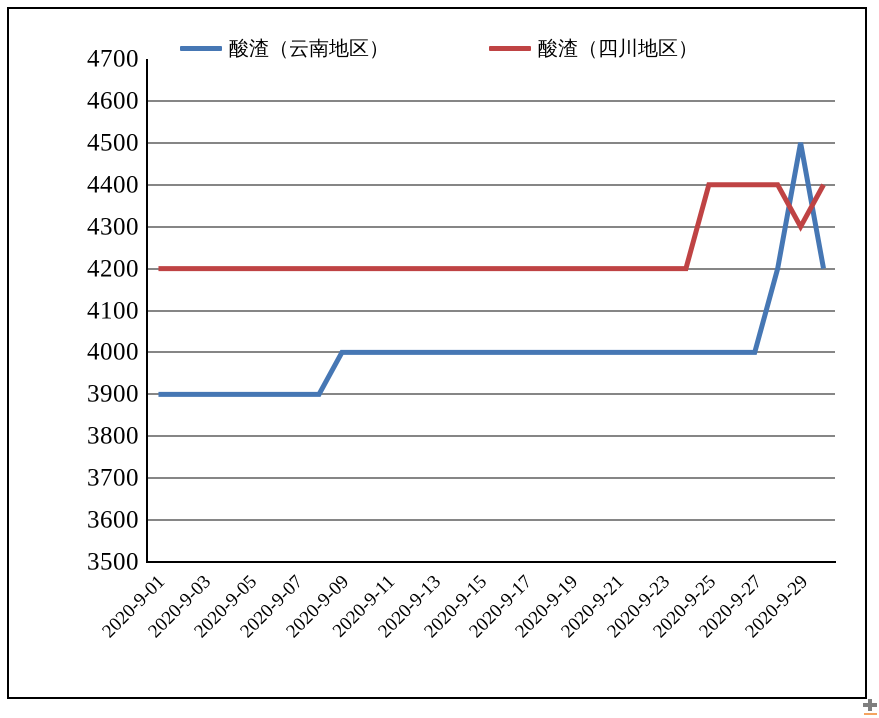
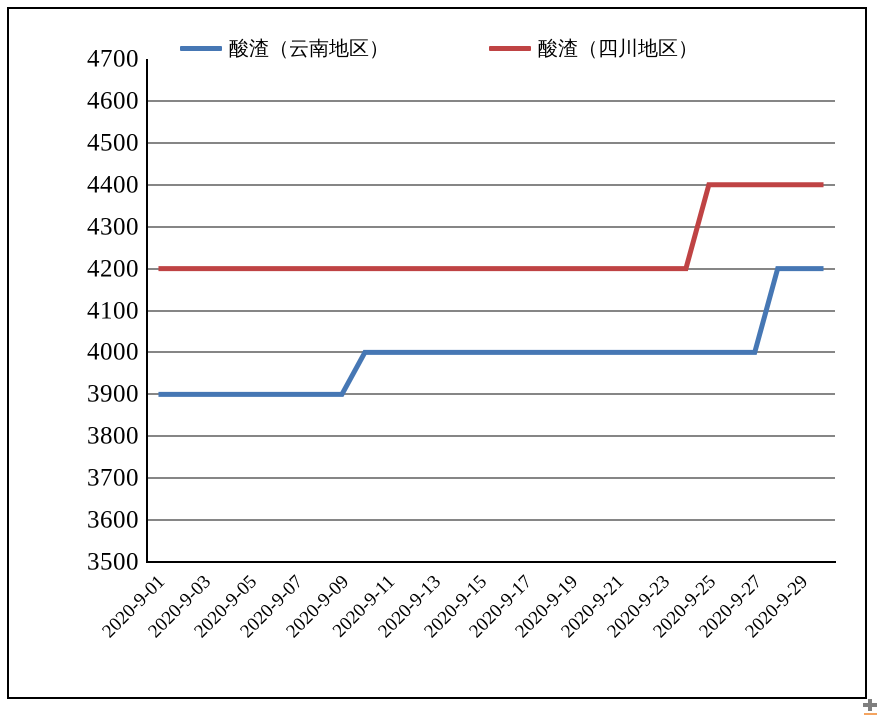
酸渣（云南地区）/2020-9-09: 4000 -> 3900
酸渣（云南地区）/2020-9-29: 4500 -> 4200
酸渣（四川地区）/2020-9-29: 4300 -> 4400
